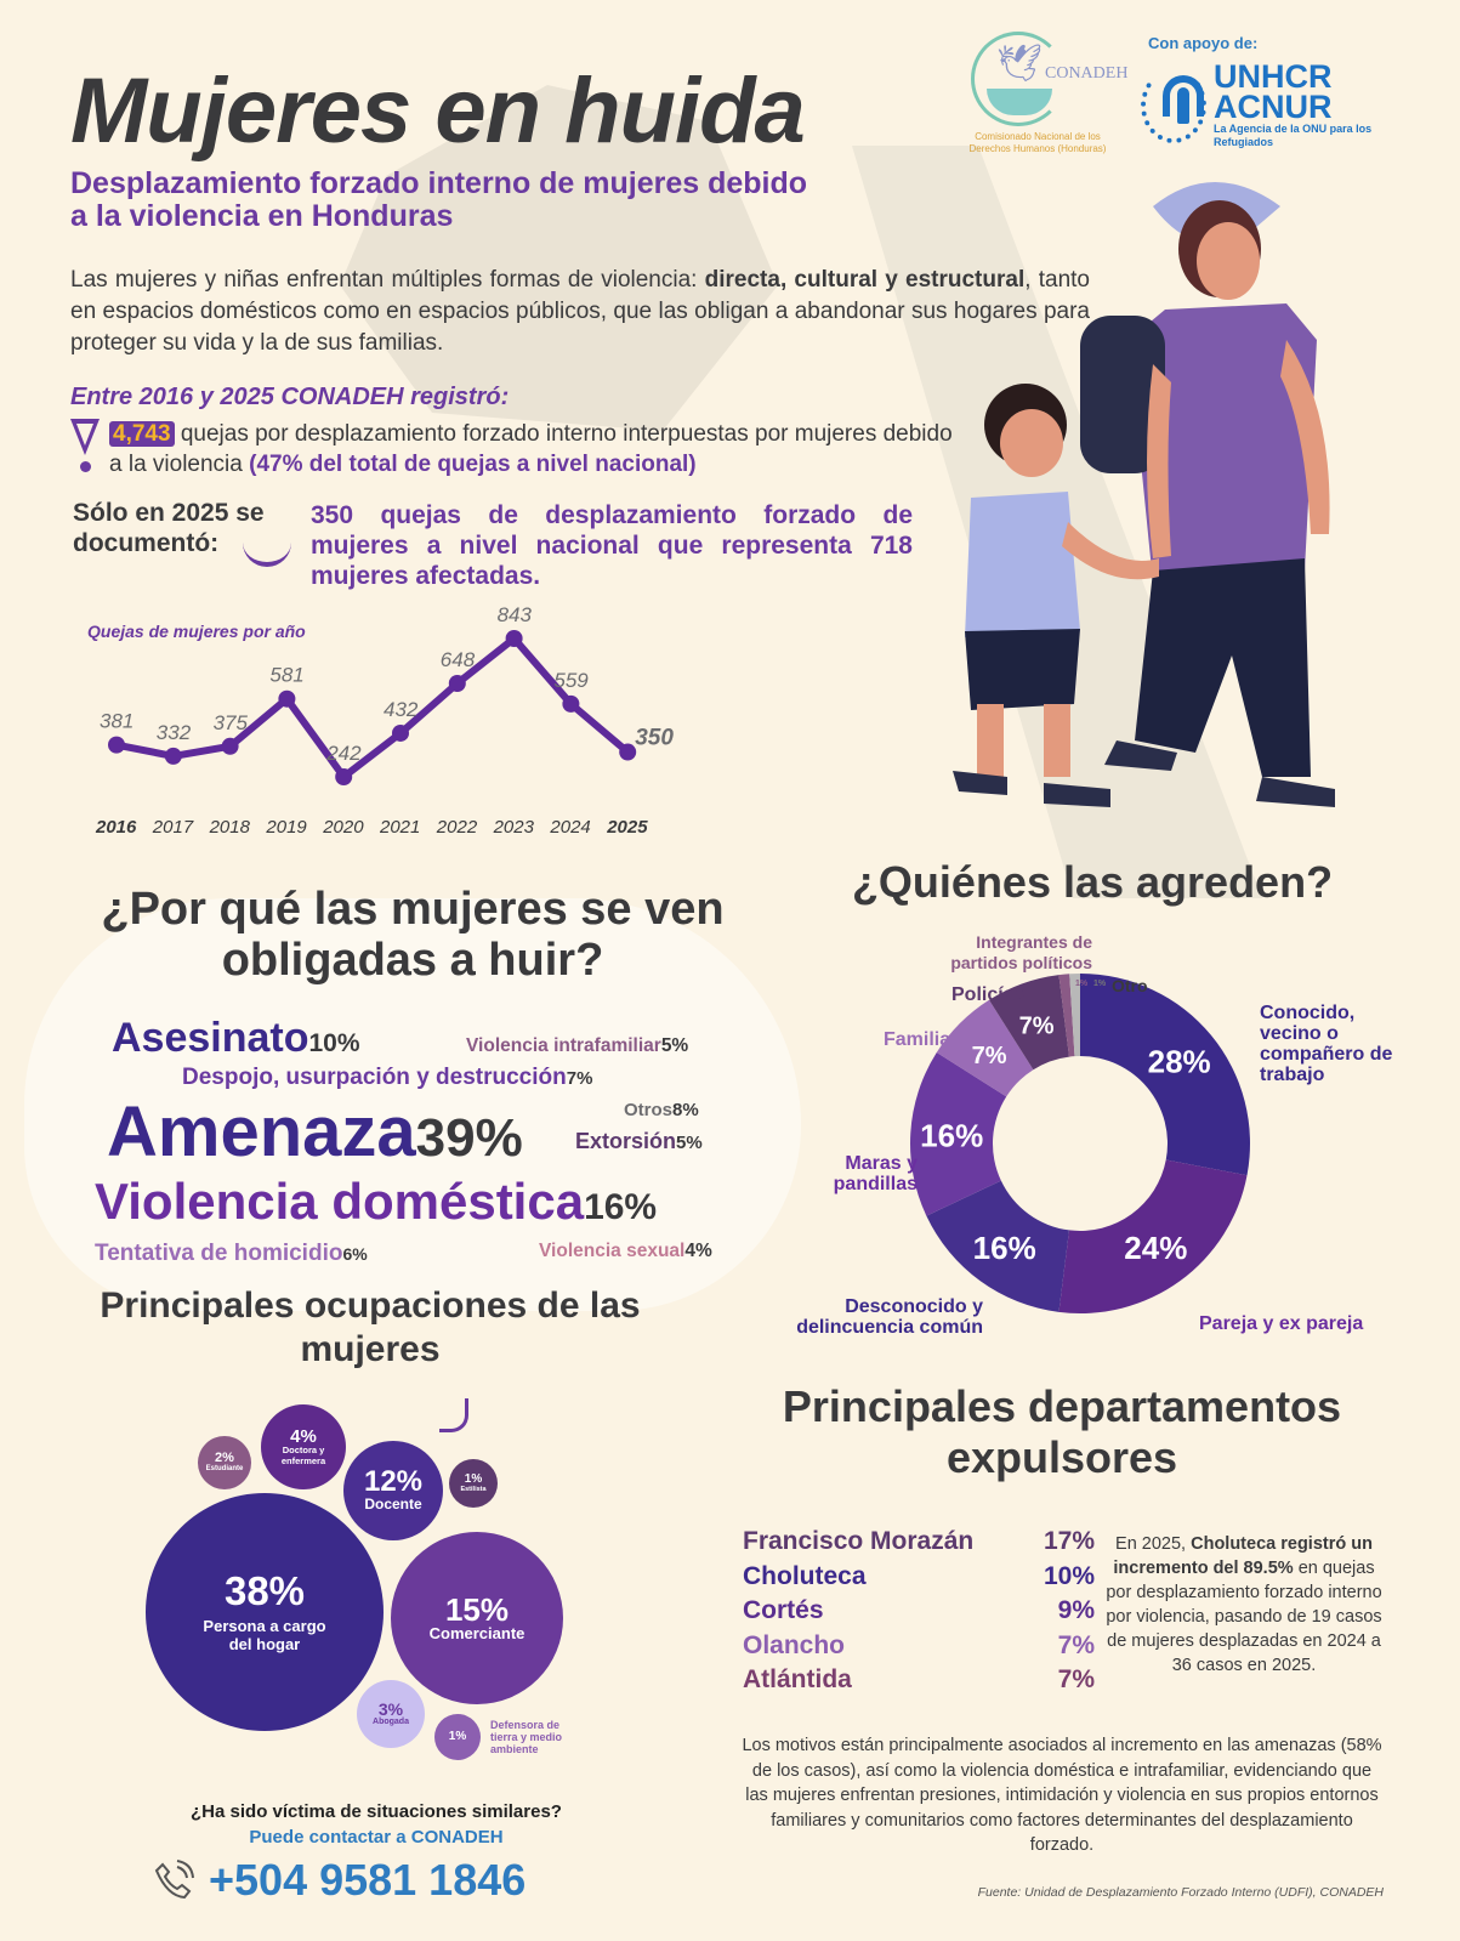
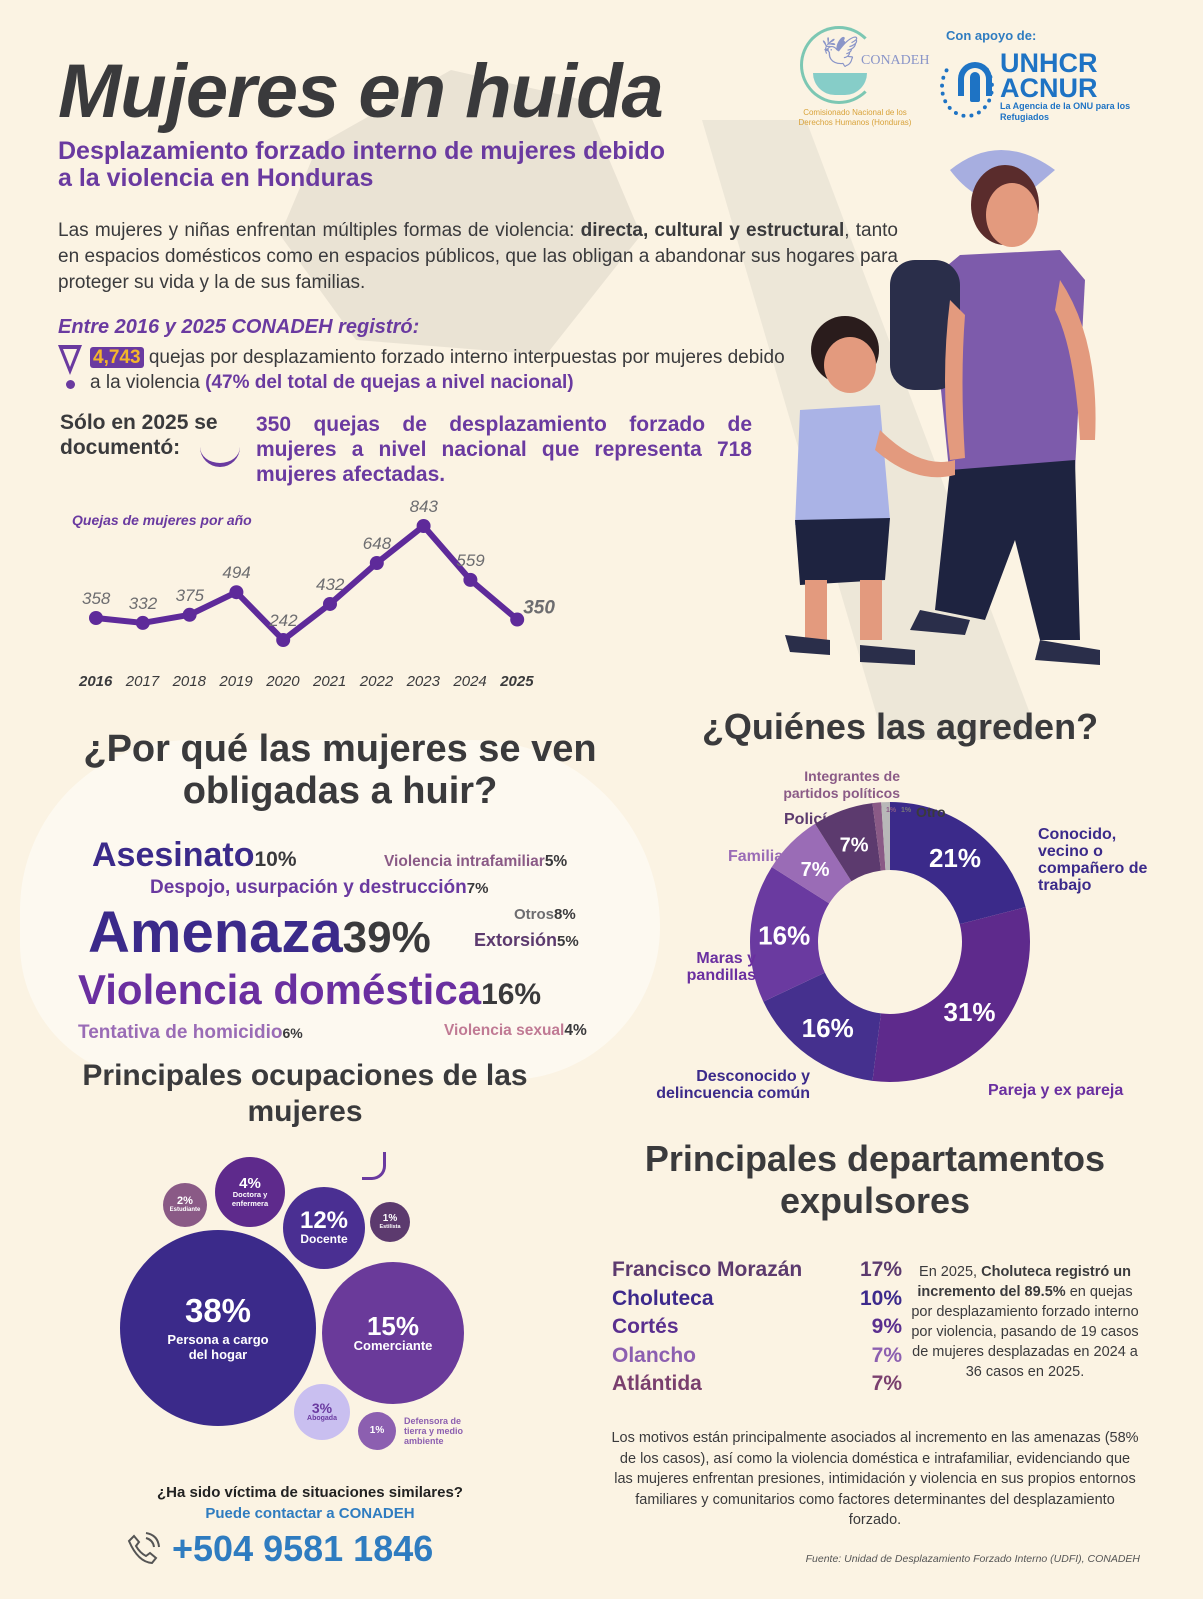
Quejas de mujeres por año/2016: 381 -> 358
Quejas de mujeres por año/2019: 581 -> 494
¿Quiénes las agreden?/Conocido, vecino o compañero de trabajo: 28% -> 21%
¿Quiénes las agreden?/Pareja y ex pareja: 24% -> 31%
